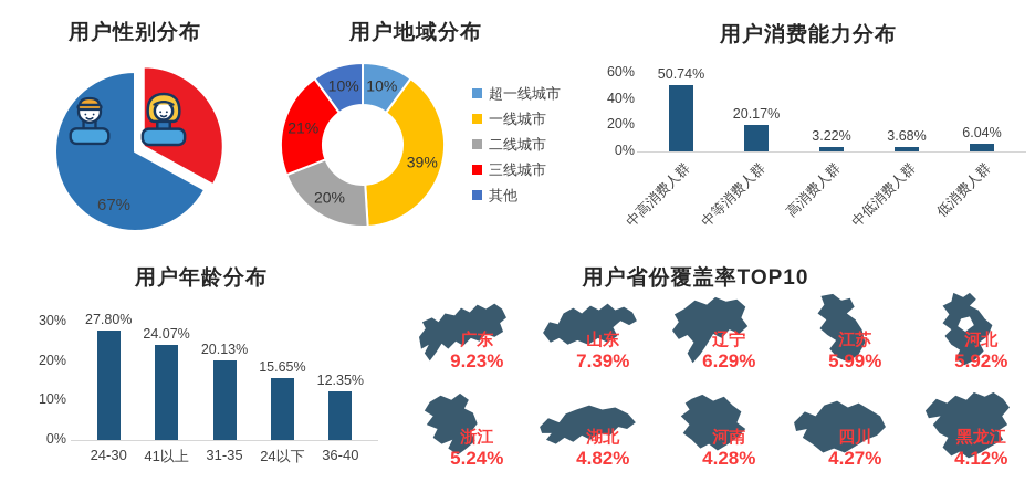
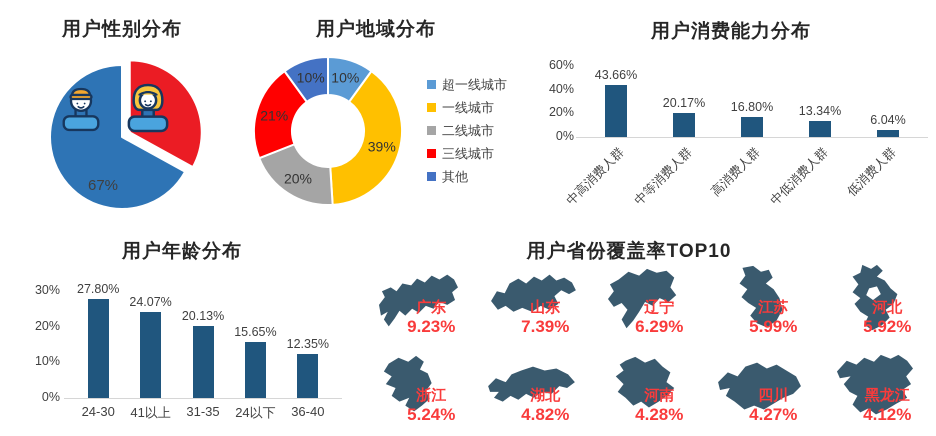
用户消费能力分布/中高消费人群: 50.74% -> 43.66%
用户消费能力分布/高消费人群: 3.22% -> 16.80%
用户消费能力分布/中低消费人群: 3.68% -> 13.34%
